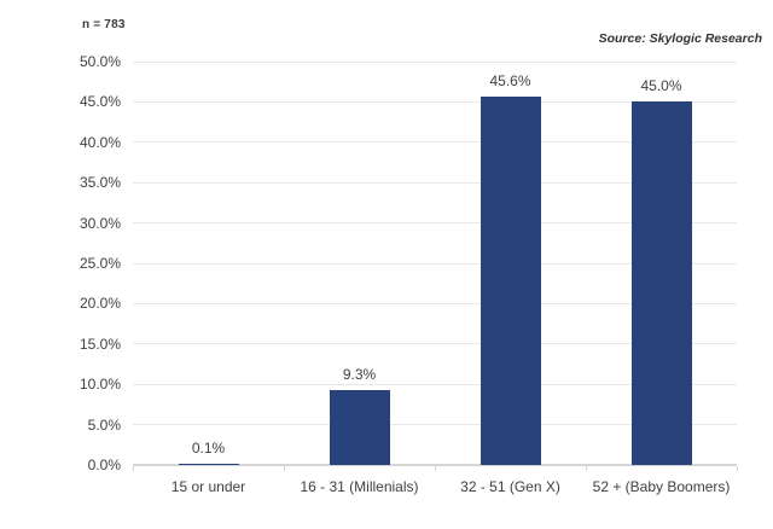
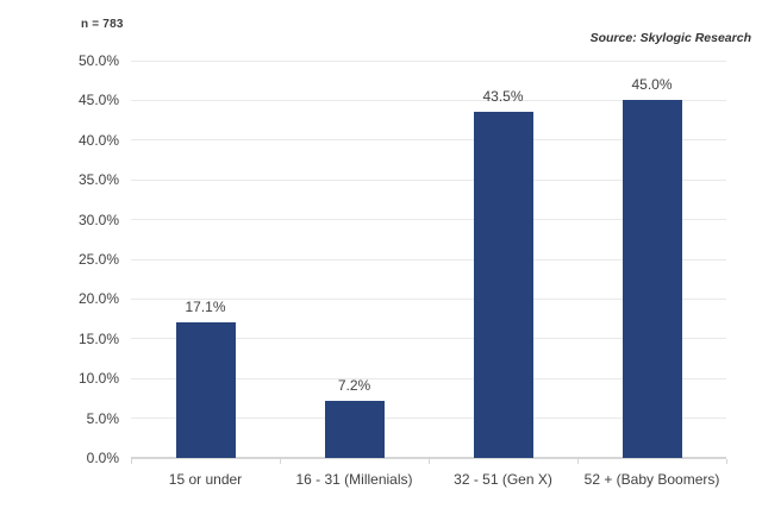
15 or under: 0.1% -> 17.1%
16 - 31 (Millenials): 9.3% -> 7.2%
32 - 51 (Gen X): 45.6% -> 43.5%
